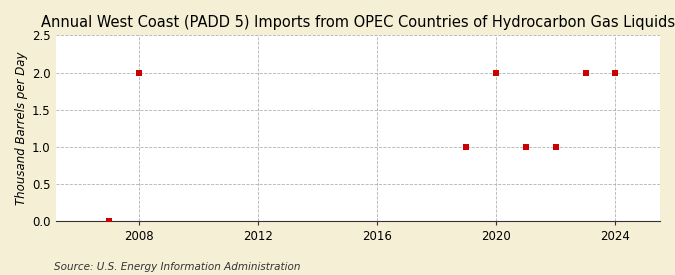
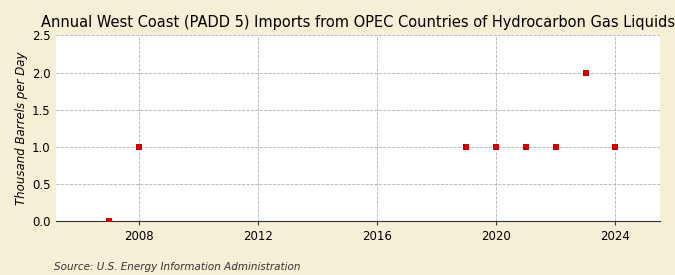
2008: 2 -> 1
2020: 2 -> 1
2024: 2 -> 1
